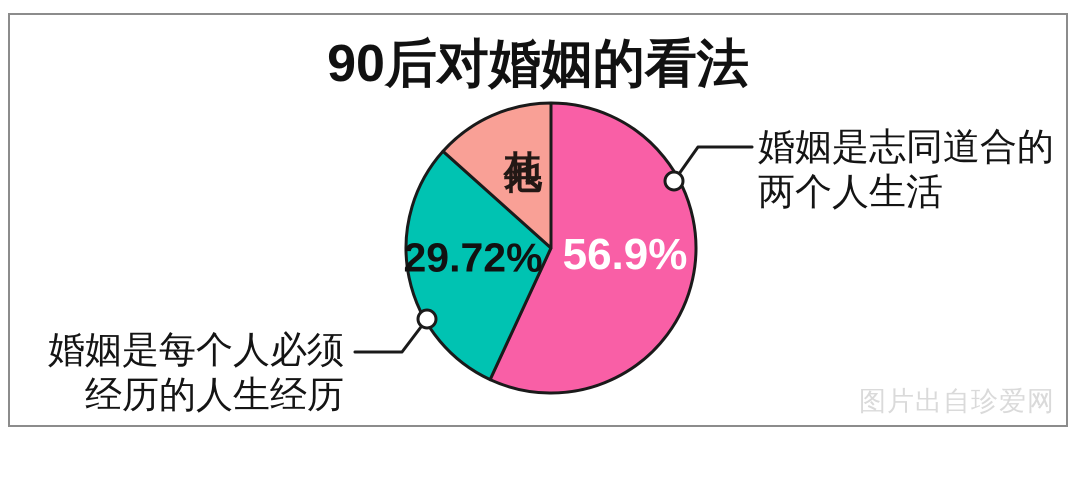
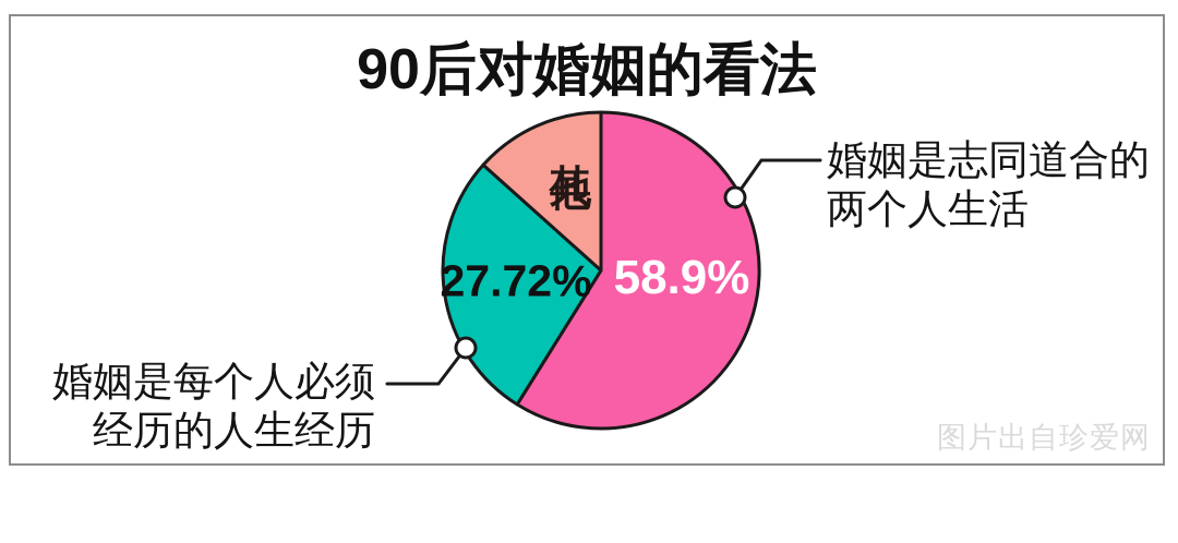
婚姻是志同道合的两个人生活: 56.9% -> 58.9%
婚姻是每个人必须经历的人生经历: 29.72% -> 27.72%
